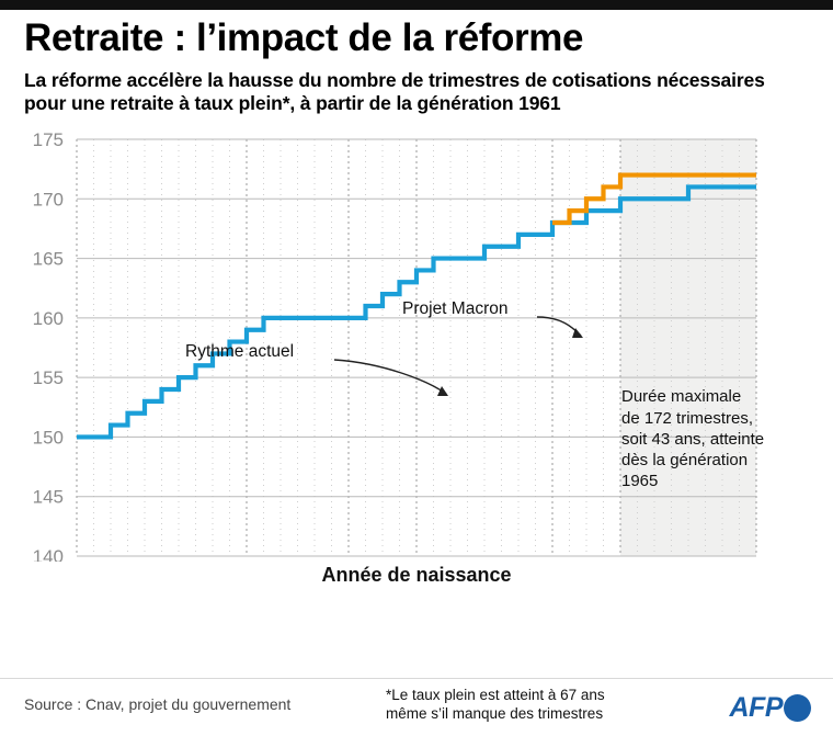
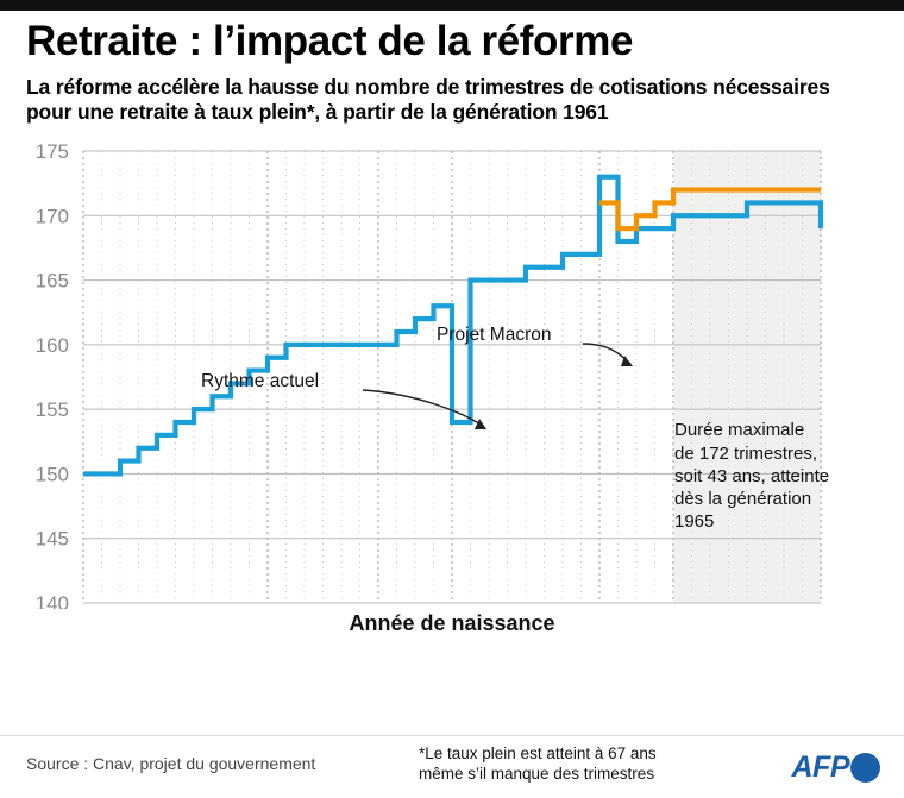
Rythme actuel/1953: 164 -> 154
Rythme actuel/1961: 168 -> 173
Projet Macron/1961: 168 -> 171
Rythme actuel/1973: 171 -> 169
